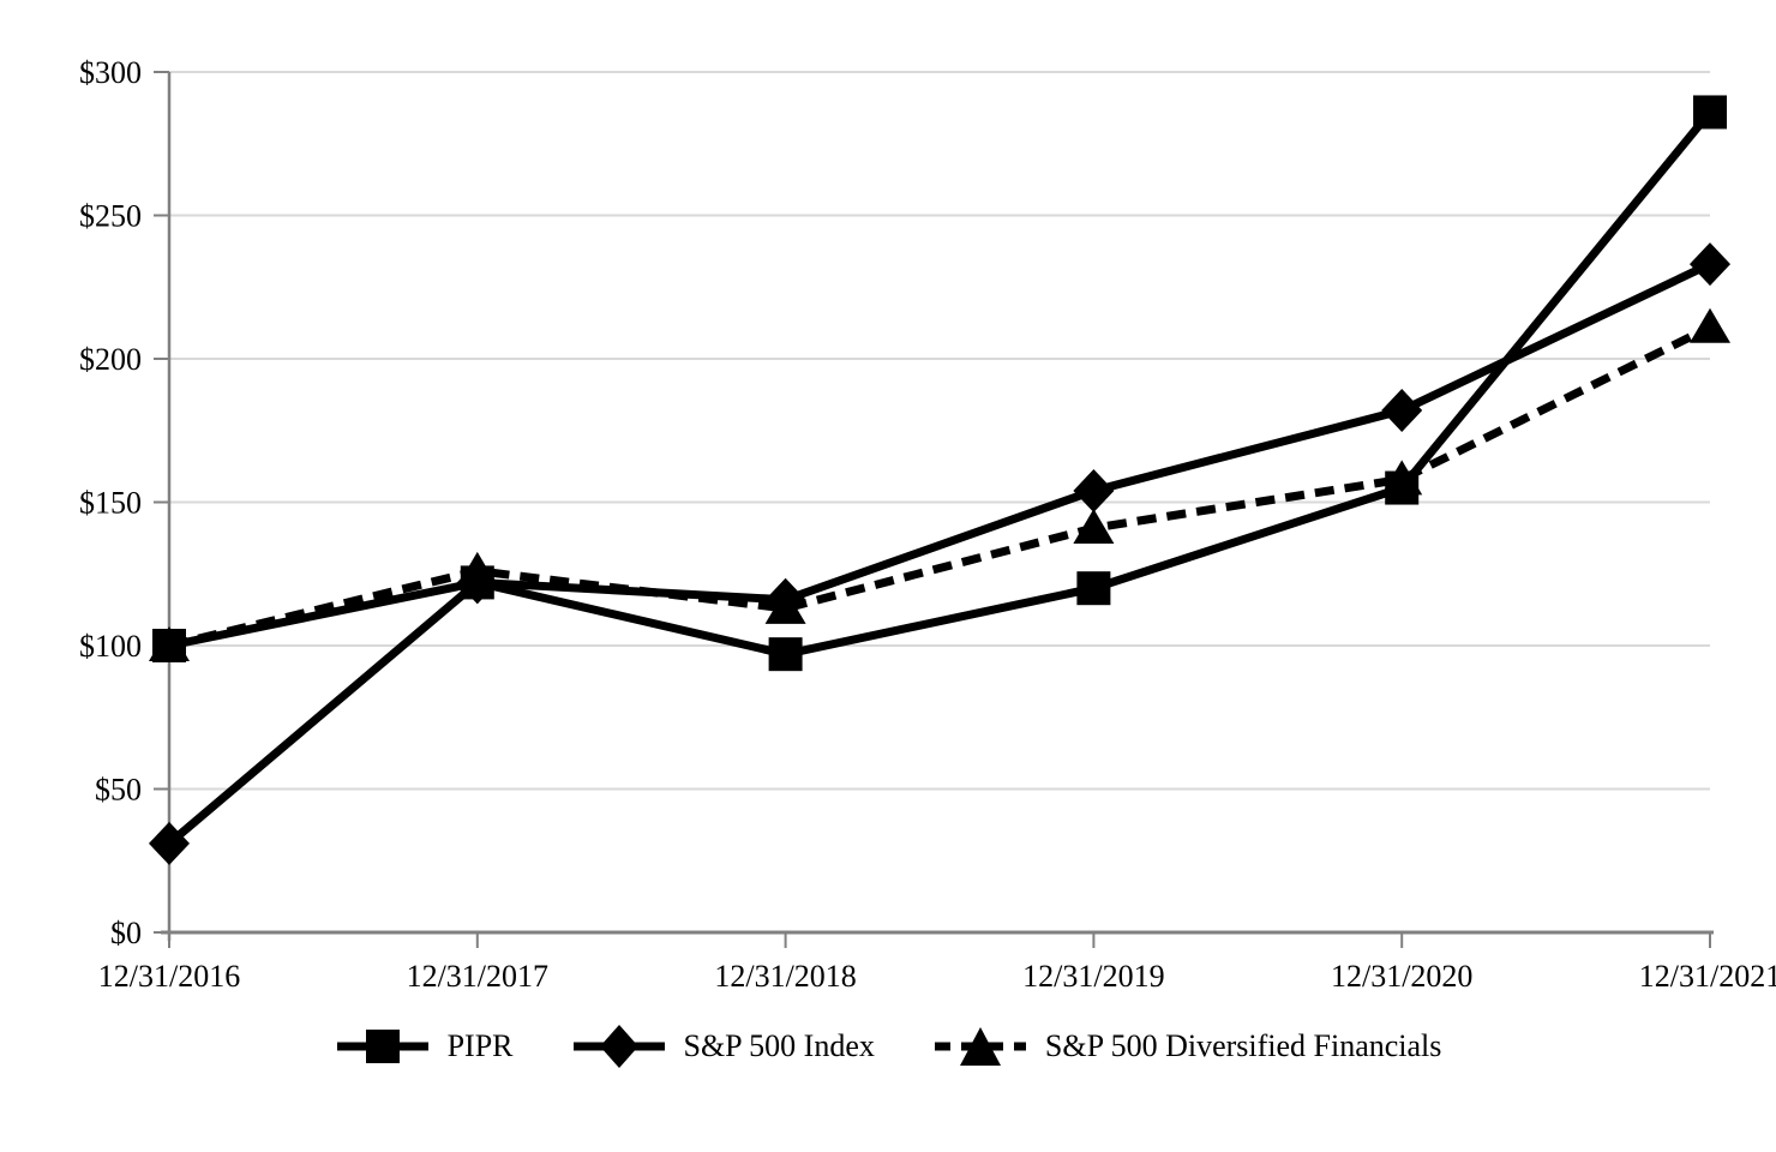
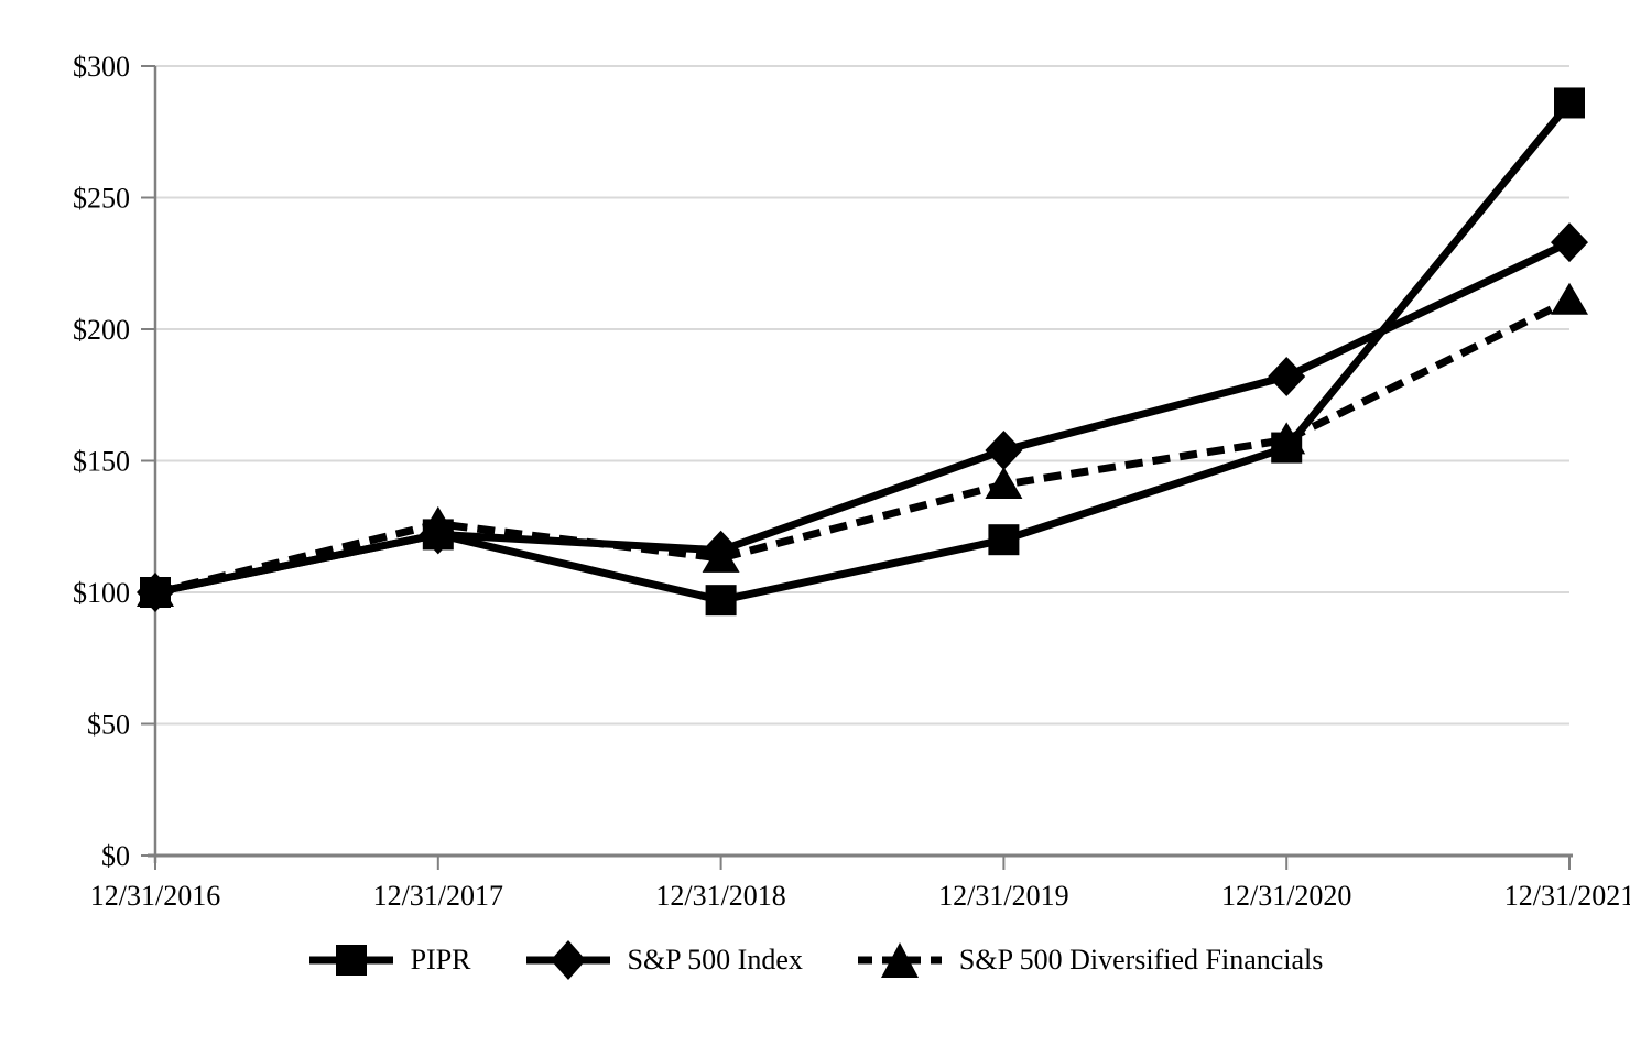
S&P 500 Index/12/31/2016: $31 -> $100
